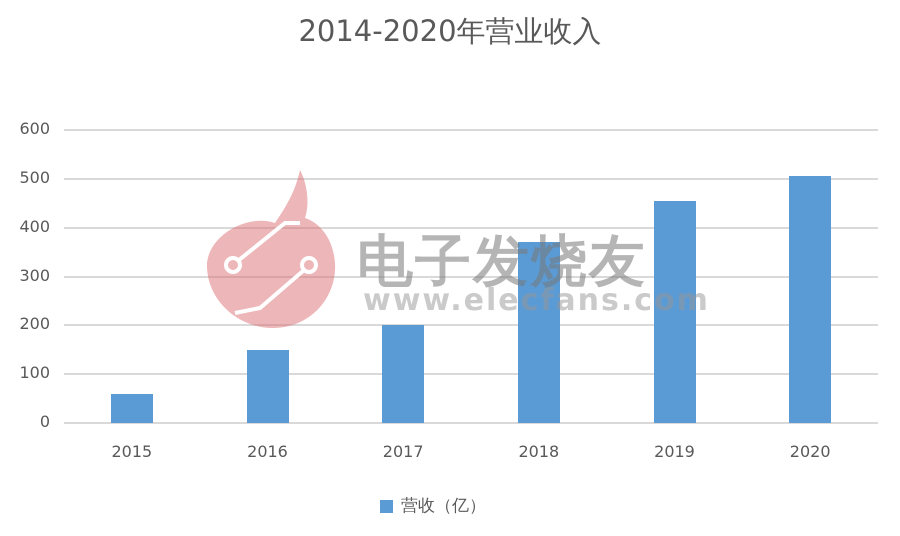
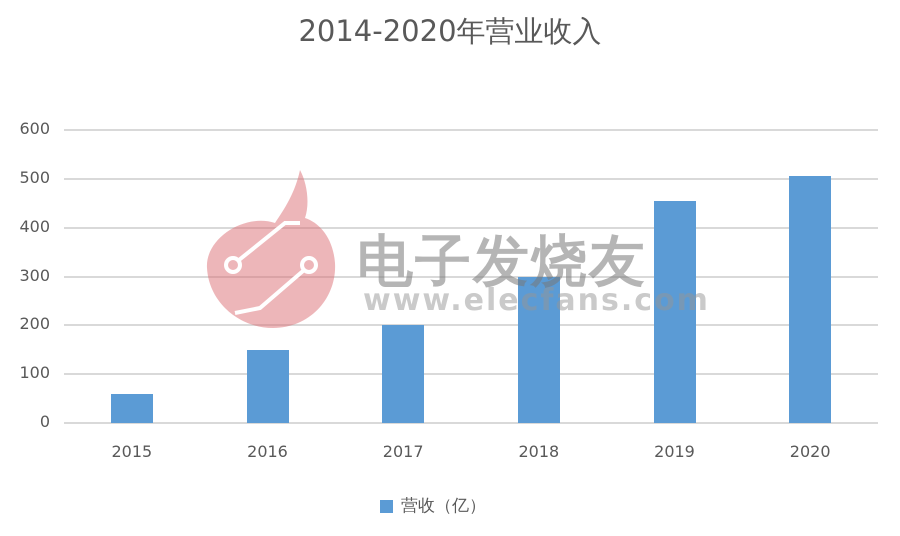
2018: 370 -> 300
